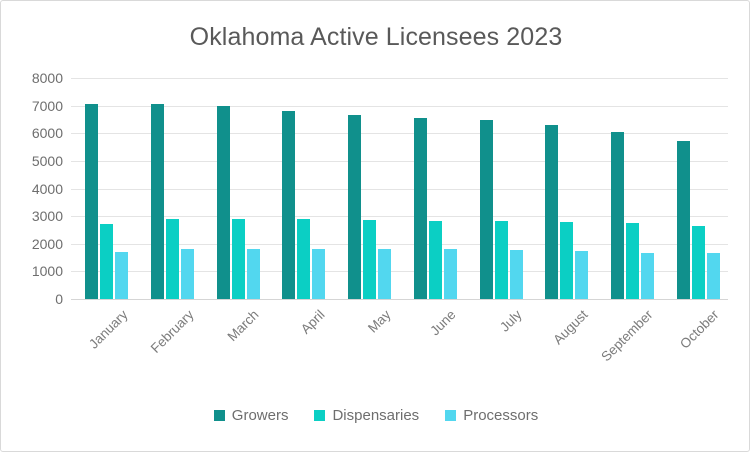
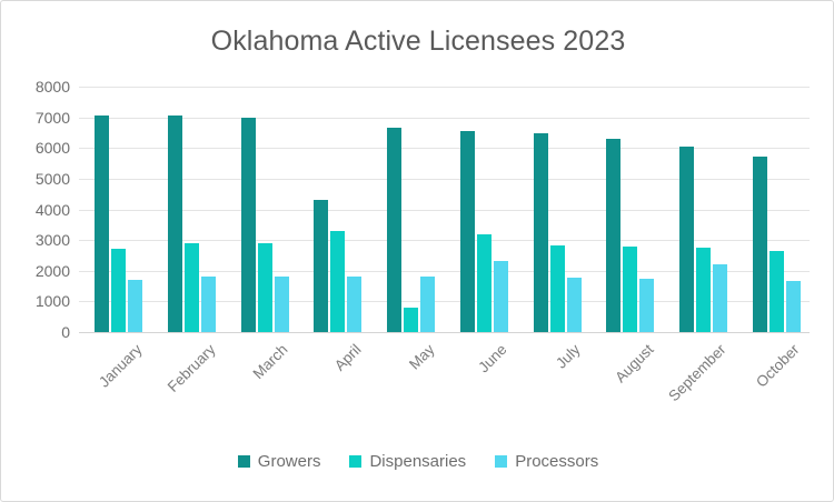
Growers/April: 6800 -> 4300
Dispensaries/April: 2900 -> 3300
Dispensaries/May: 2800 -> 800
Dispensaries/June: 2800 -> 3200
Processors/June: 1800 -> 2300
Processors/September: 1700 -> 2200
